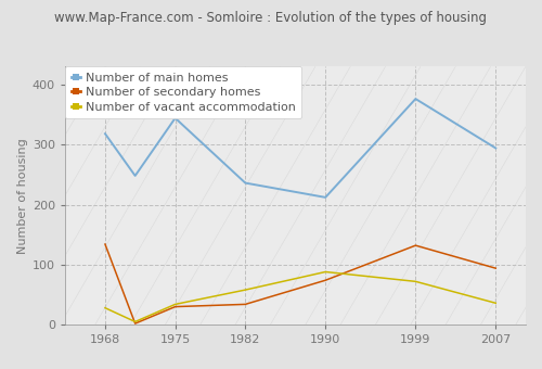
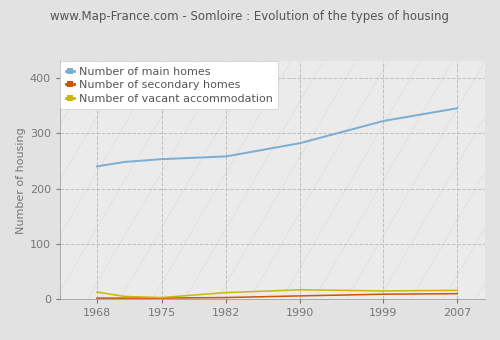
Number of main homes/1968: 318 -> 240
Number of secondary homes/1968: 134 -> 2
Number of vacant accommodation/1968: 28 -> 13
Number of main homes/1975: 344 -> 253
Number of secondary homes/1975: 30 -> 2
Number of vacant accommodation/1975: 34 -> 3
Number of main homes/1982: 236 -> 258
Number of secondary homes/1982: 34 -> 3
Number of vacant accommodation/1982: 58 -> 12
Number of main homes/1990: 212 -> 282
Number of secondary homes/1990: 74 -> 6
Number of vacant accommodation/1990: 88 -> 17
Number of main homes/1999: 376 -> 322
Number of secondary homes/1999: 132 -> 9
Number of vacant accommodation/1999: 72 -> 15
Number of main homes/2007: 294 -> 345
Number of secondary homes/2007: 94 -> 10
Number of vacant accommodation/2007: 36 -> 16
